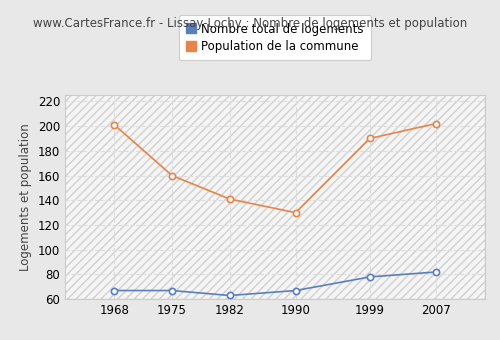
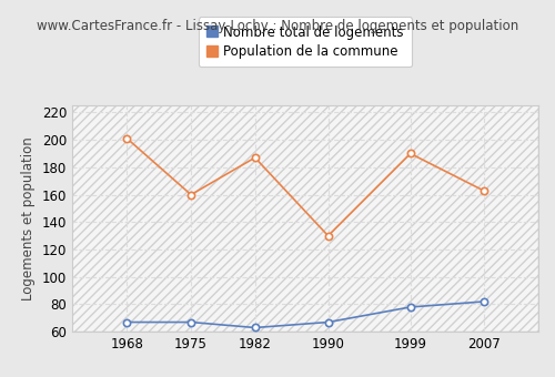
Population de la commune/1982: 141 -> 187
Population de la commune/2007: 202 -> 163
